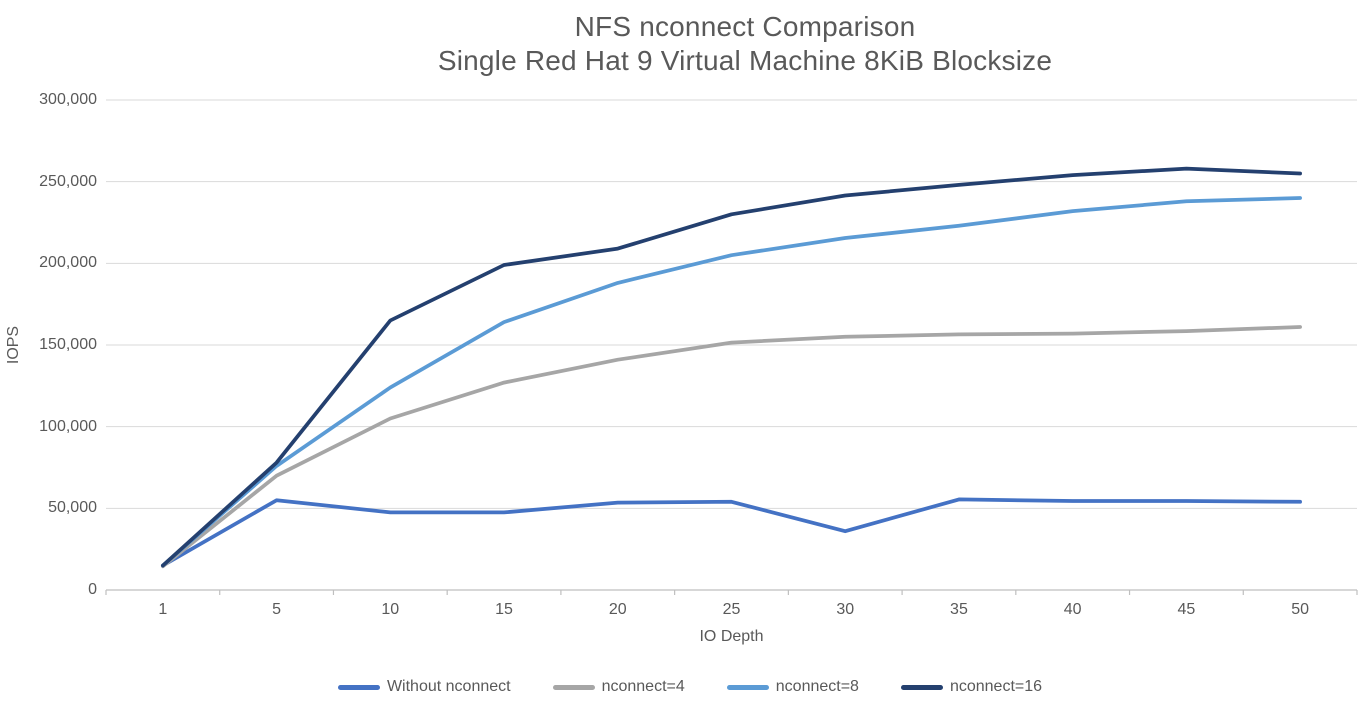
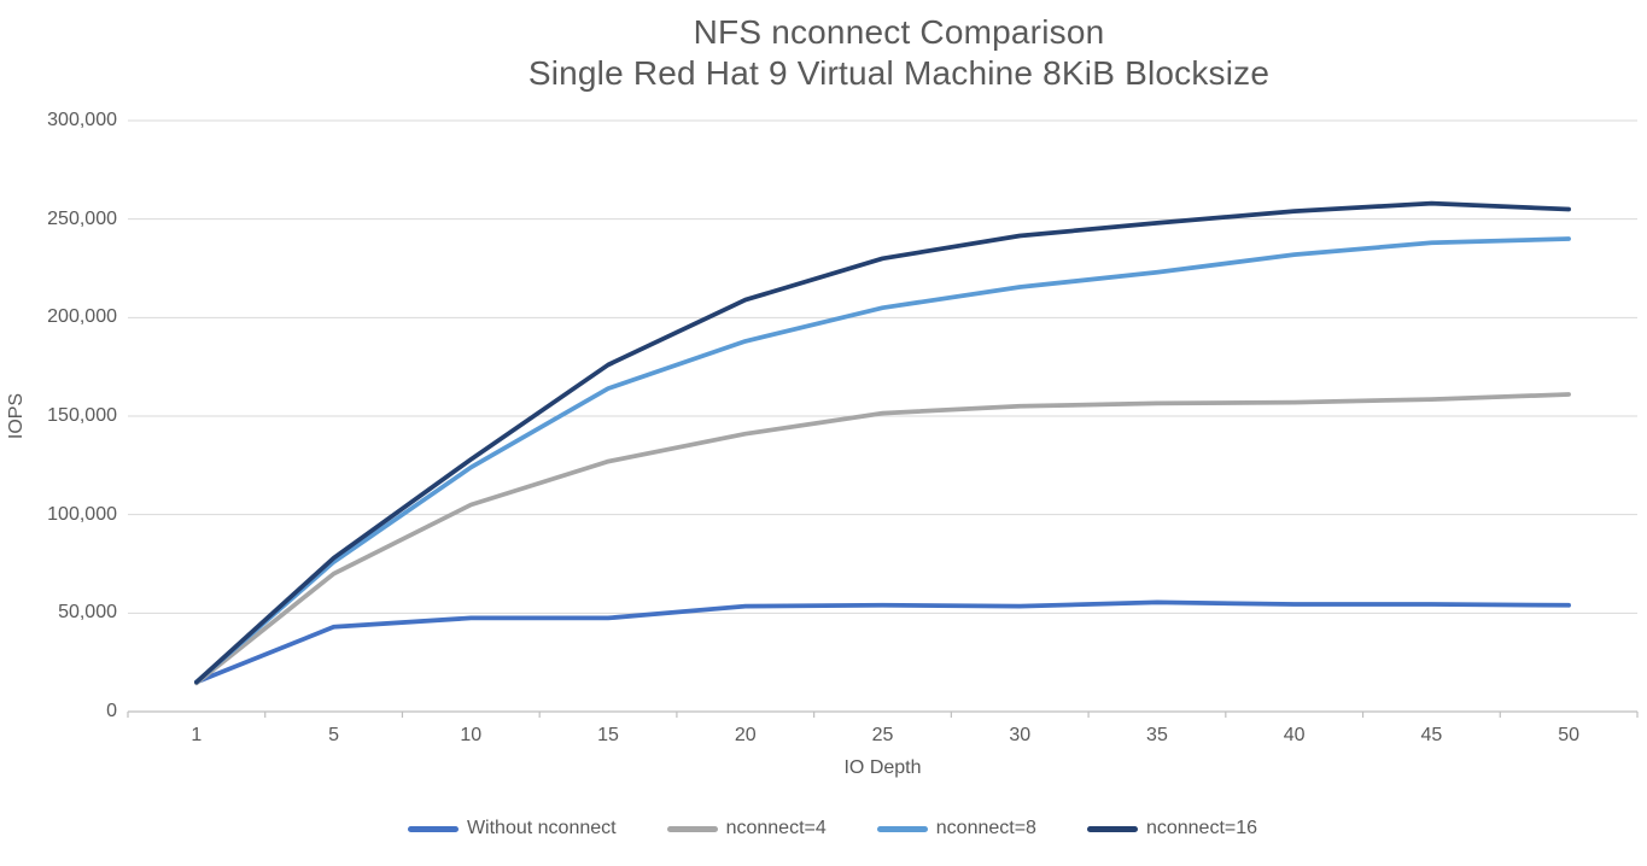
Without nconnect/5: 55000 -> 43000
nconnect=16/10: 165000 -> 128000
nconnect=16/15: 199000 -> 176000
Without nconnect/30: 36000 -> 54000
